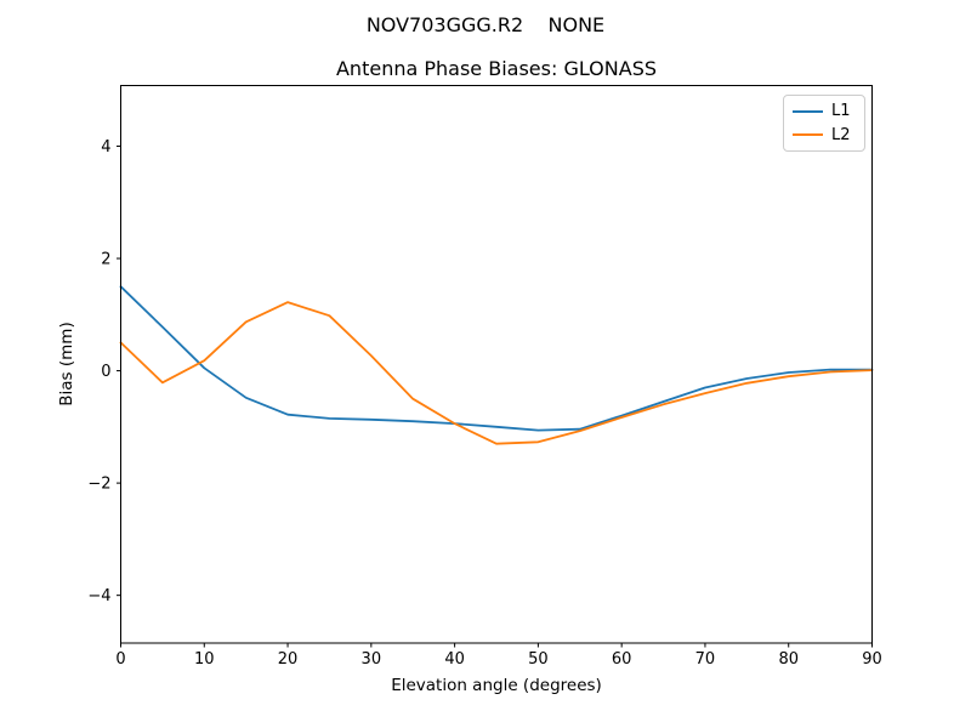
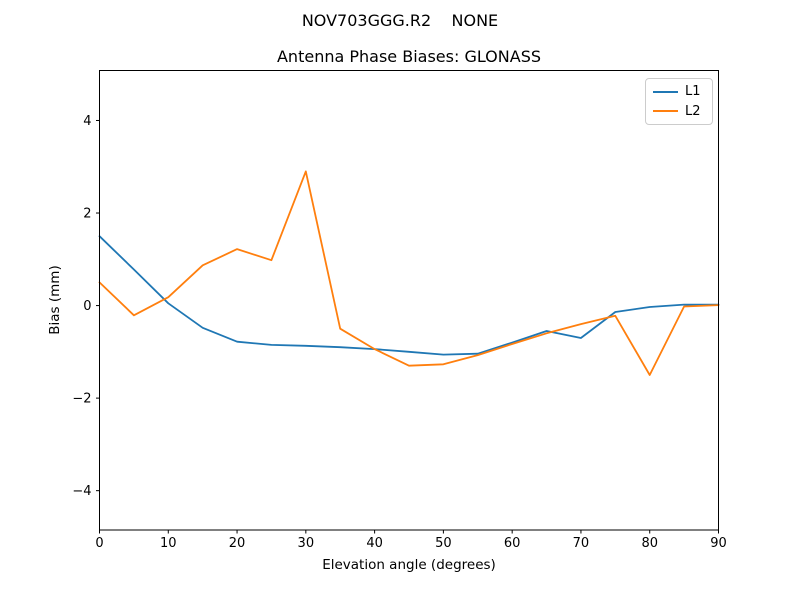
L2/30: 0.3 -> 2.9
L1/70: -0.3 -> -0.7
L2/80: -0.1 -> -1.5
